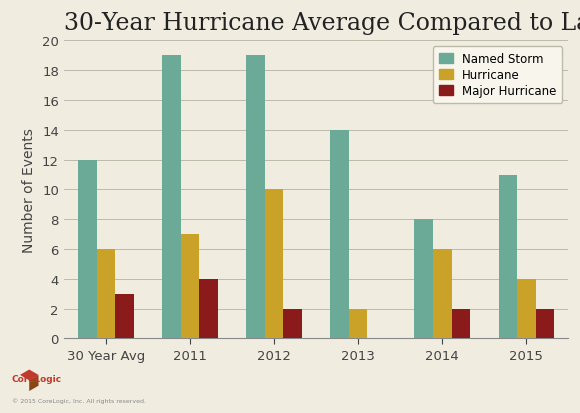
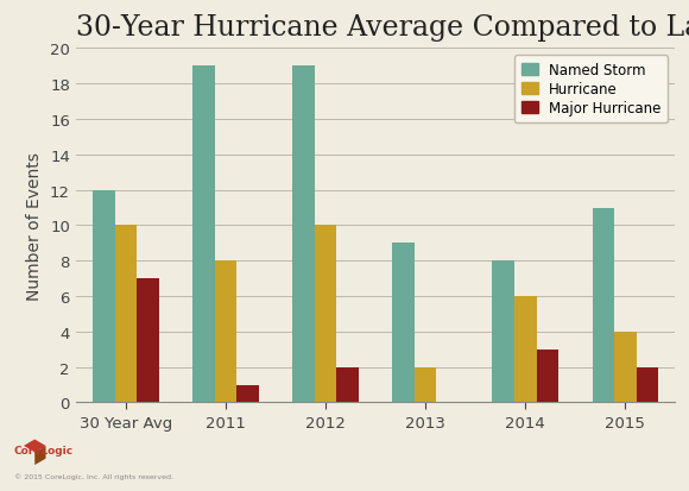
Hurricane/30 Year Avg: 6 -> 10
Major Hurricane/30 Year Avg: 3 -> 7
Hurricane/2011: 7 -> 8
Major Hurricane/2011: 4 -> 1
Named Storm/2013: 14 -> 9
Major Hurricane/2014: 2 -> 3
